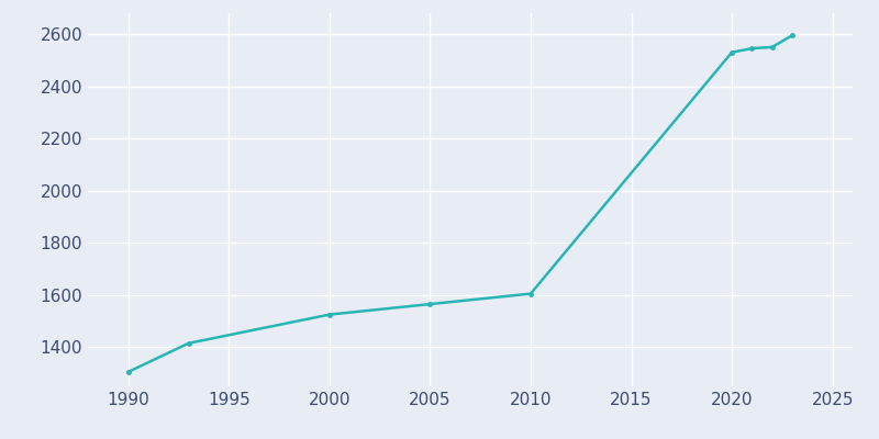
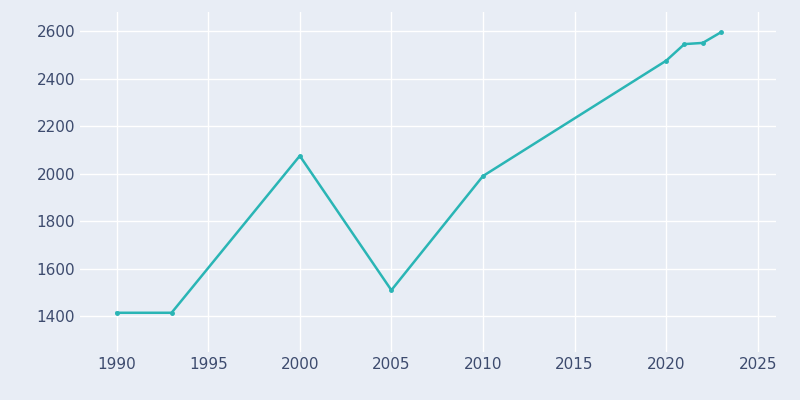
1990: 1305 -> 1415
2000: 1525 -> 2075
2005: 1565 -> 1510
2010: 1605 -> 1990
2020: 2530 -> 2475
